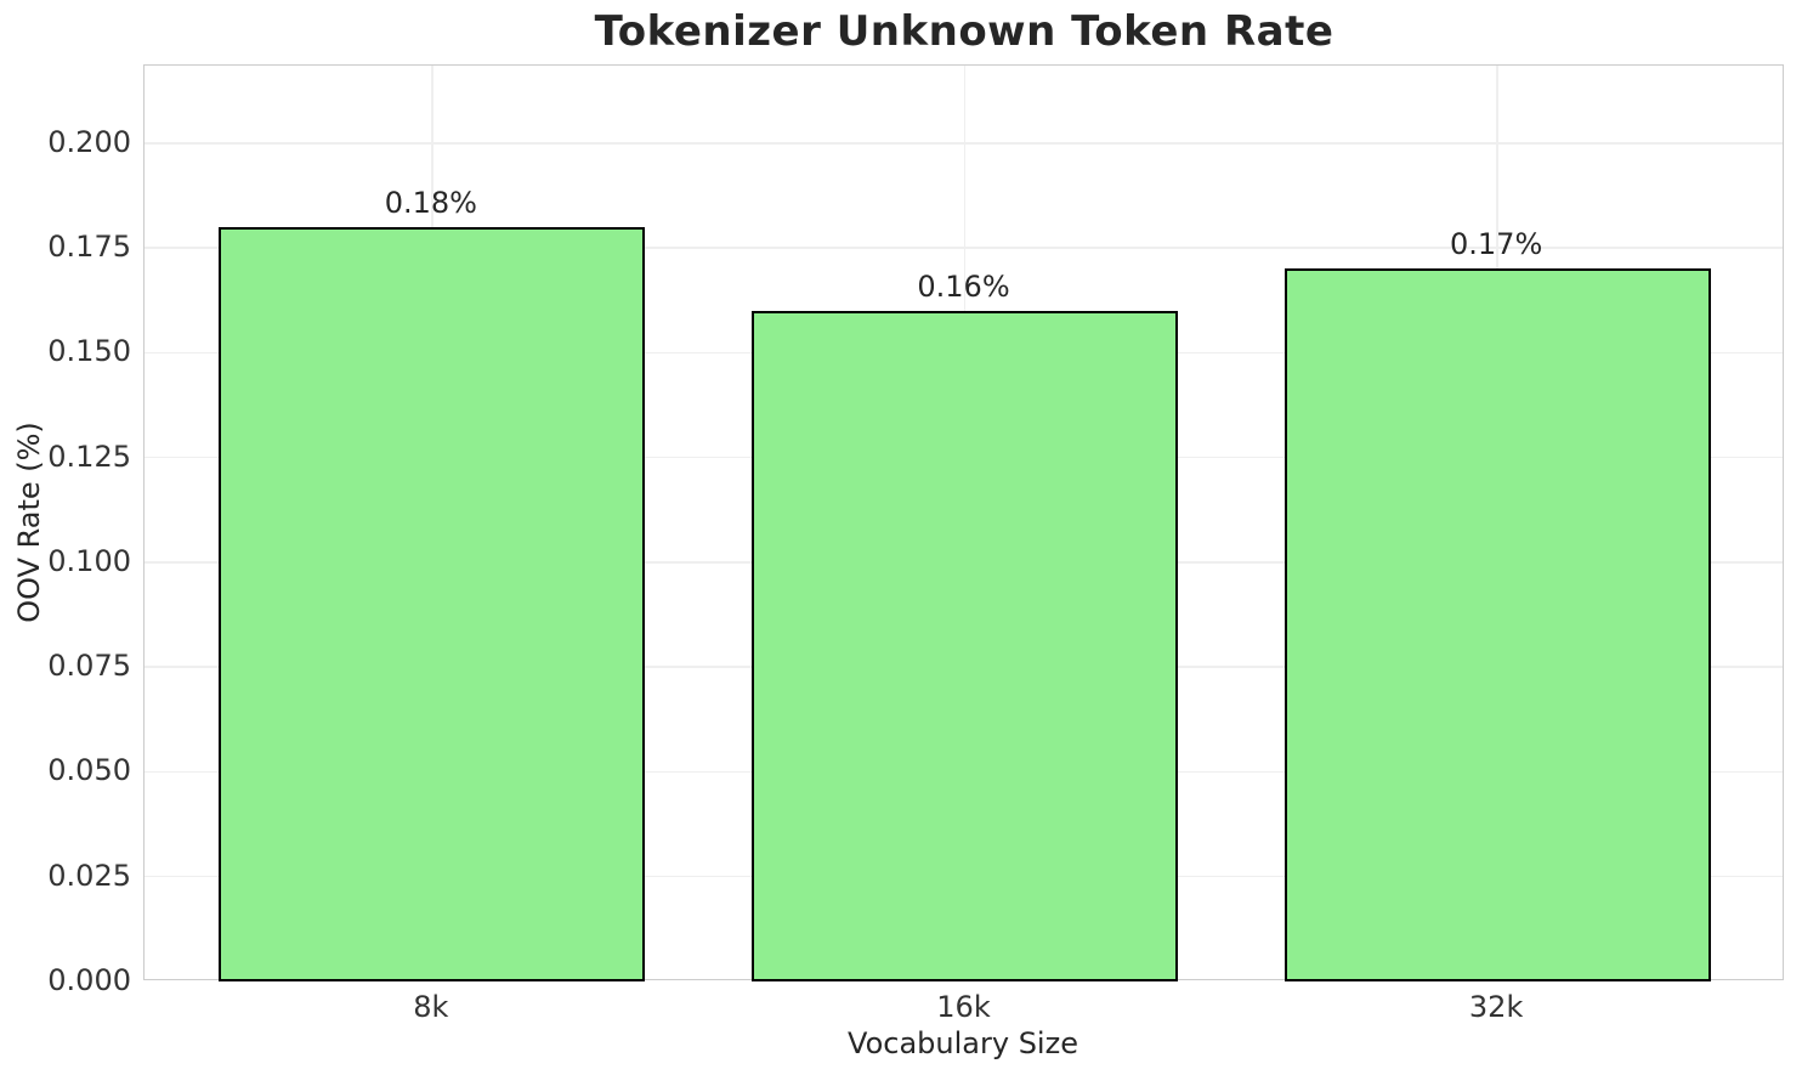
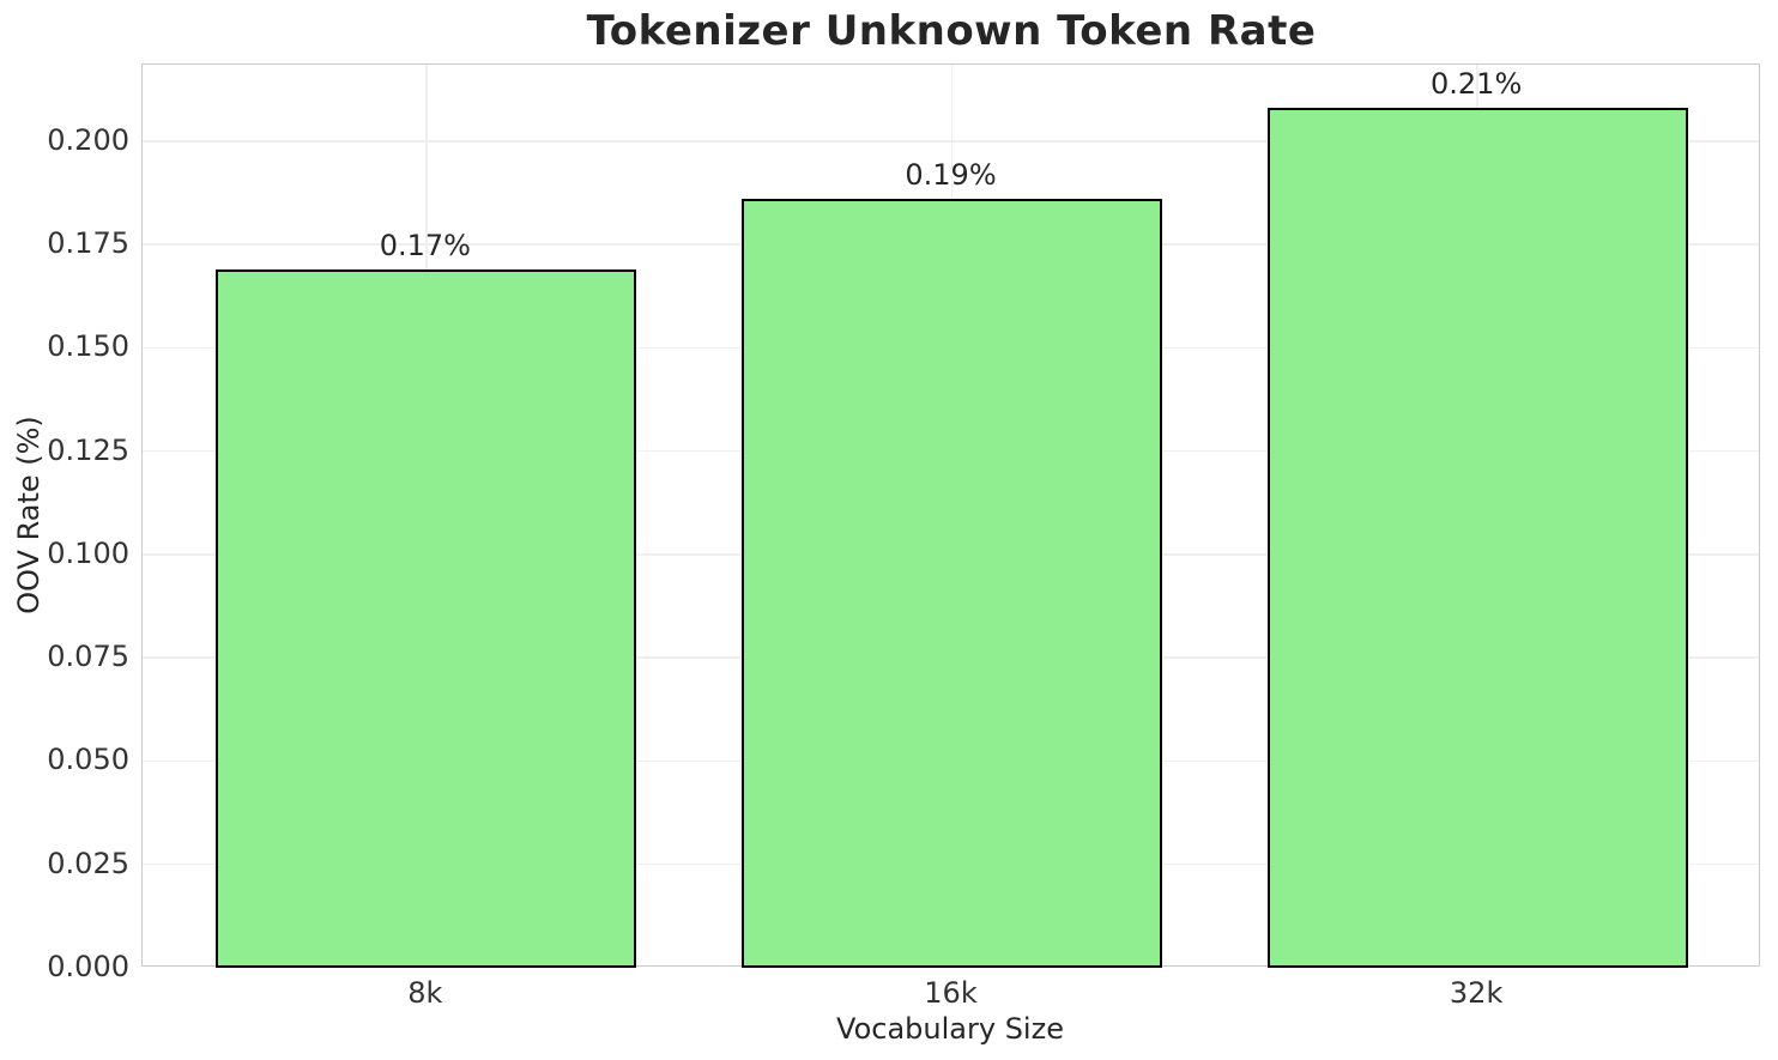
8k: 0.18% -> 0.17%
16k: 0.16% -> 0.19%
32k: 0.17% -> 0.21%
